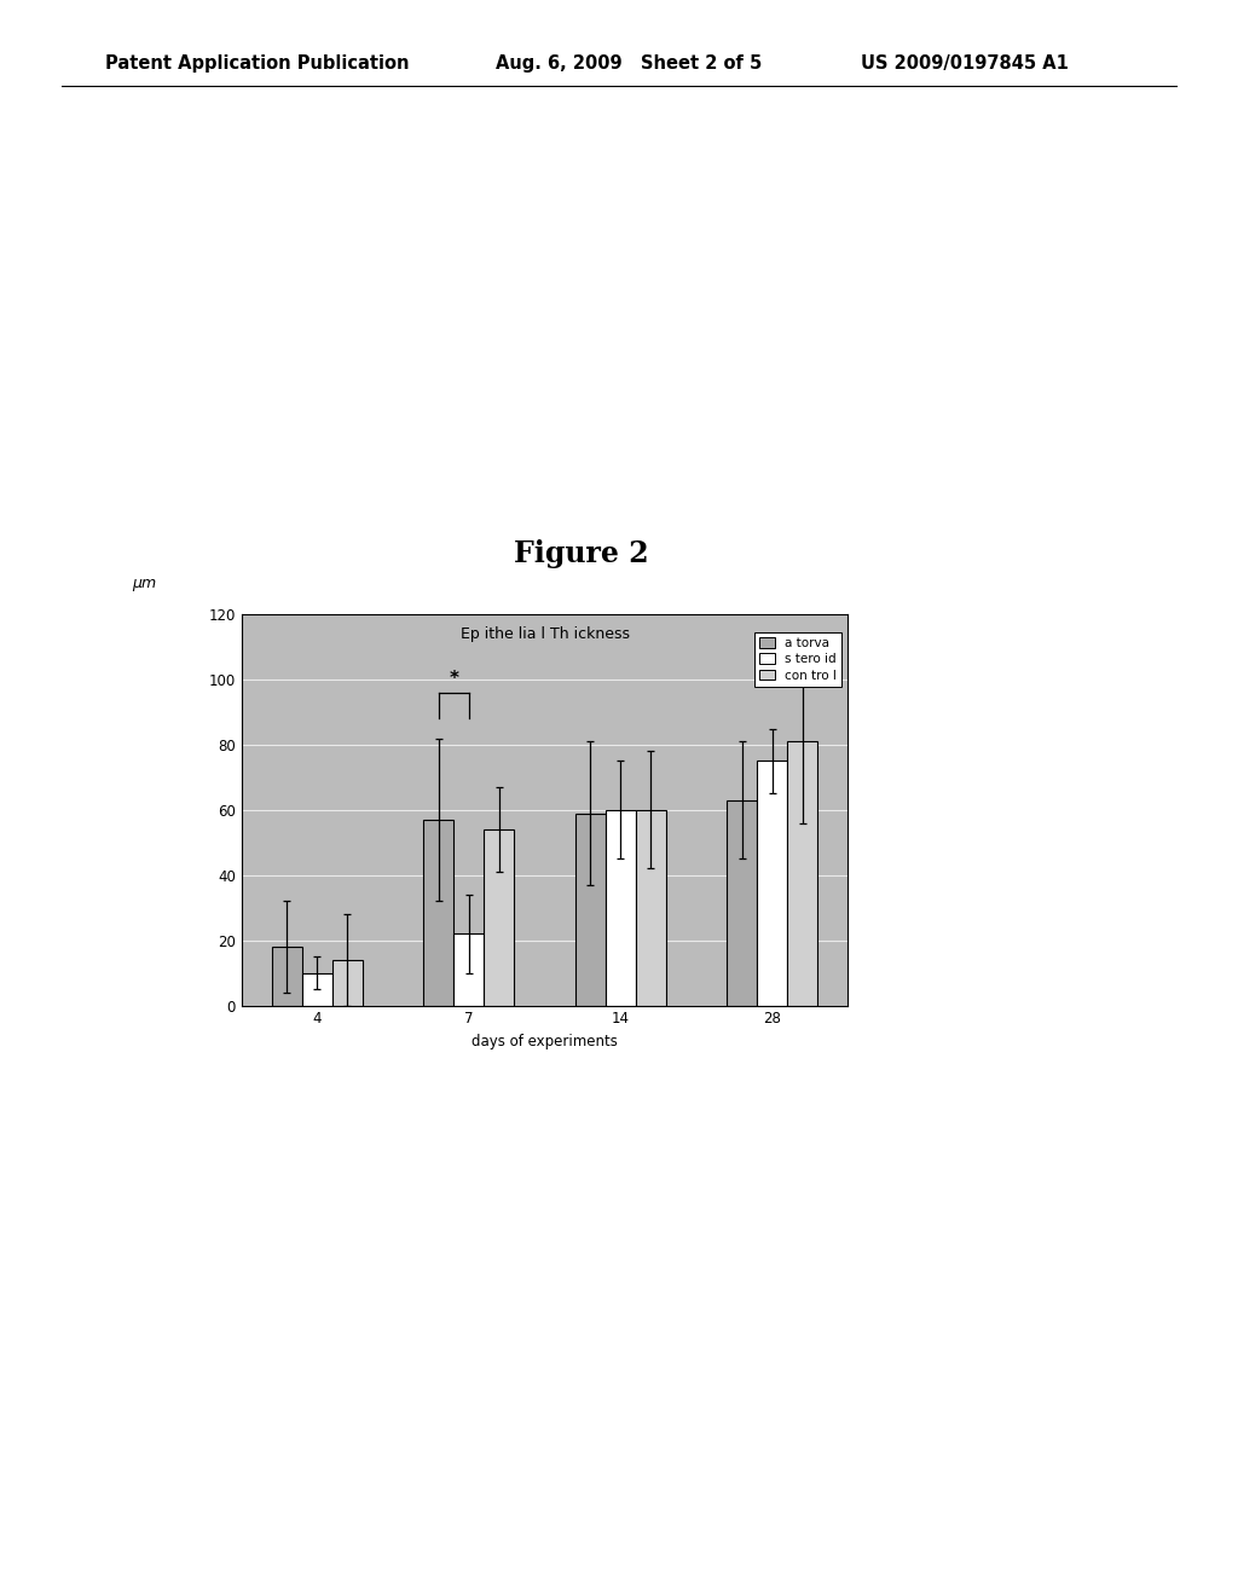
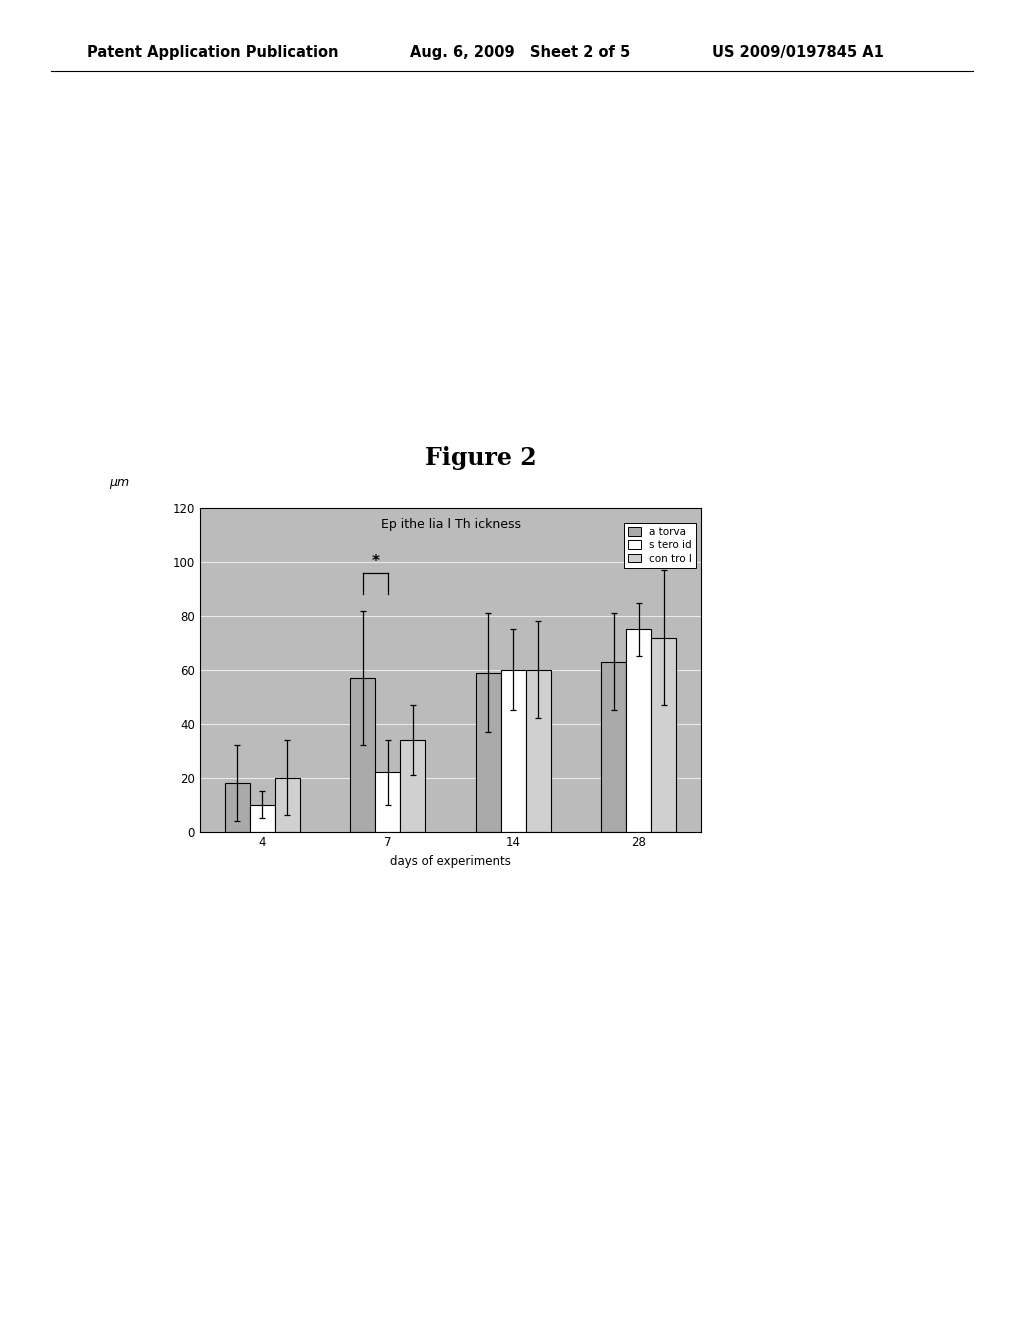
con tro l/4: 14 -> 20
con tro l/7: 54 -> 34
con tro l/28: 81 -> 72
